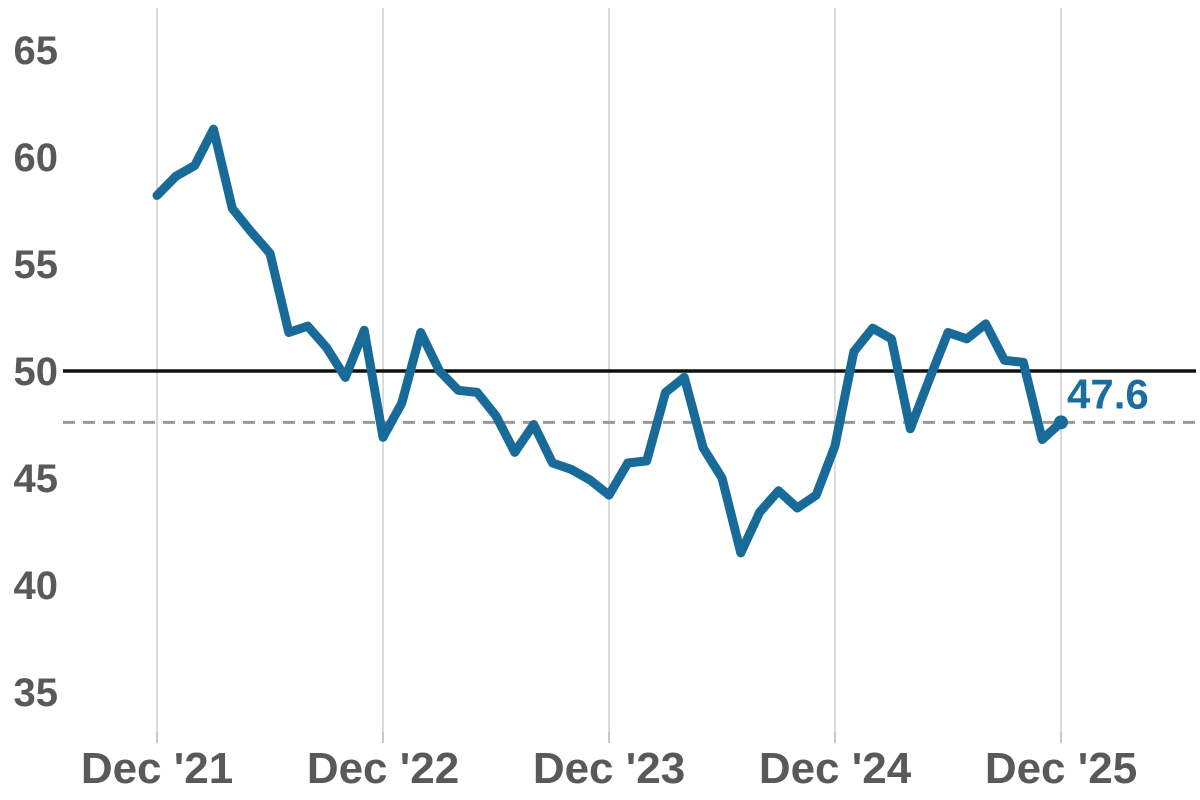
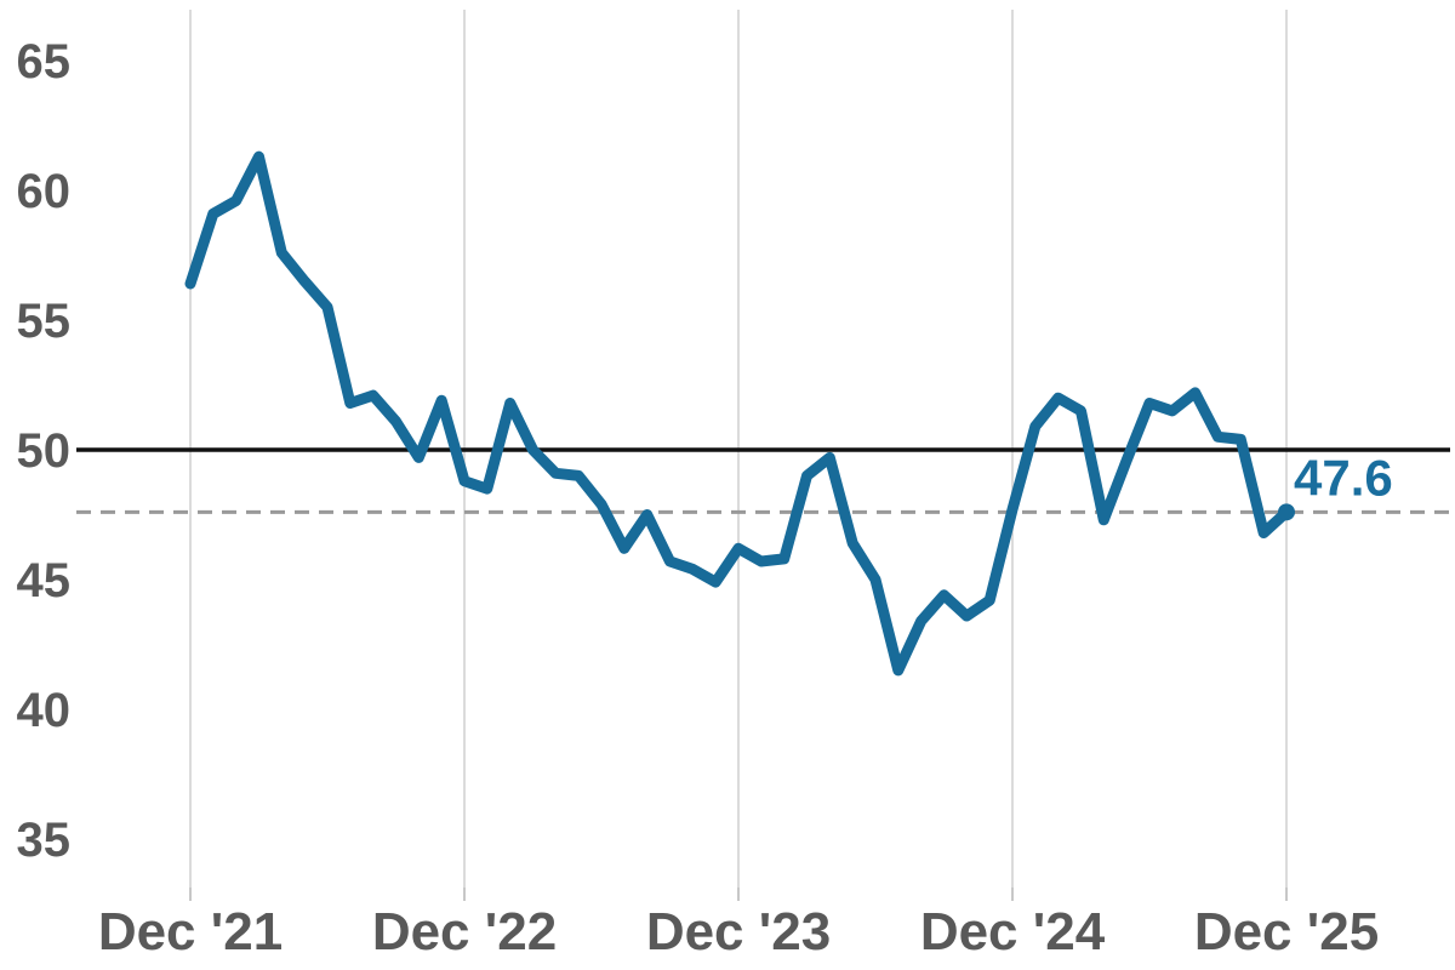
Dec '21: 58.2 -> 56.4
Dec '22: 46.9 -> 48.8
Dec '23: 44.2 -> 46.2
Dec '24: 46.5 -> 47.7
